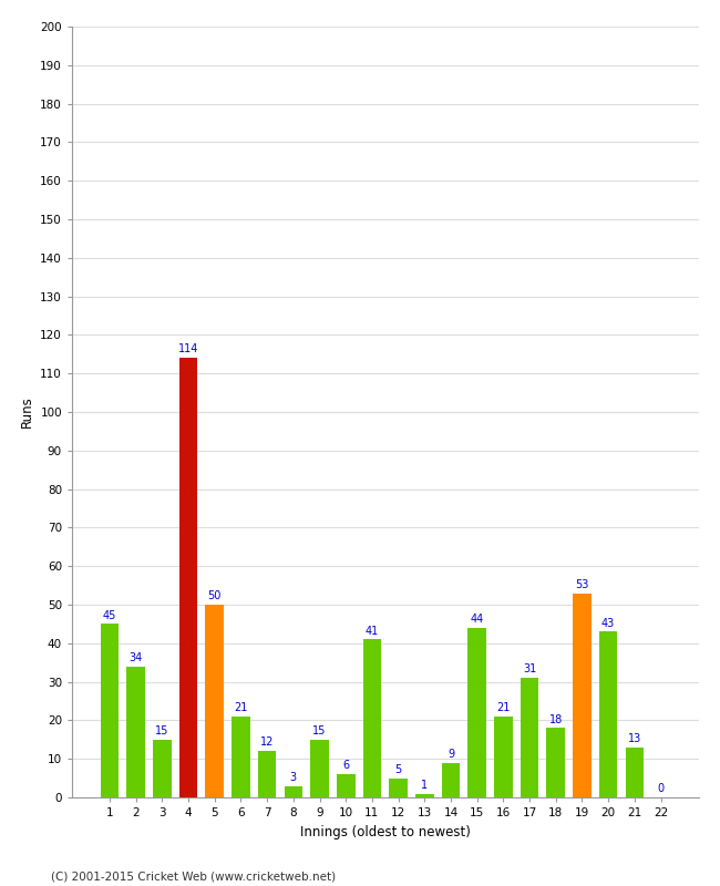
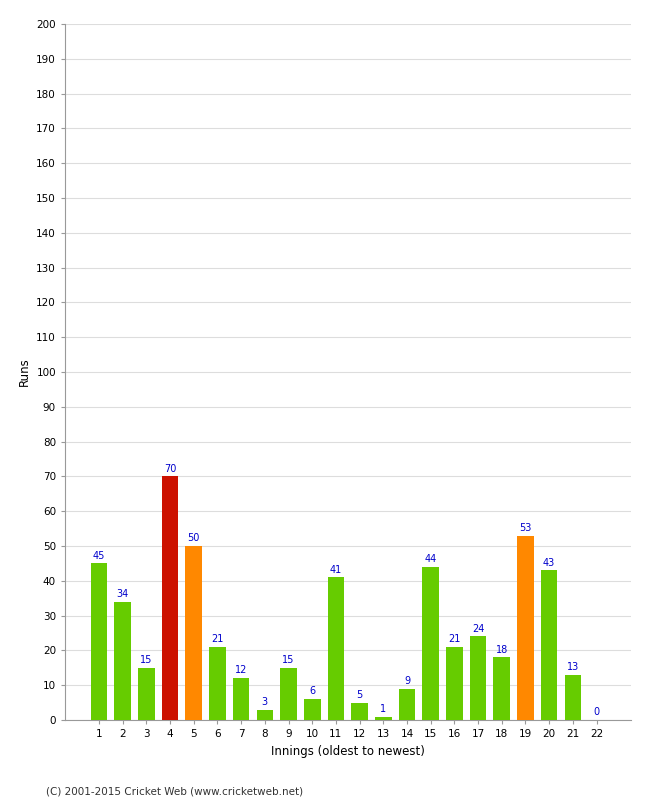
4: 114 -> 70
17: 31 -> 24
